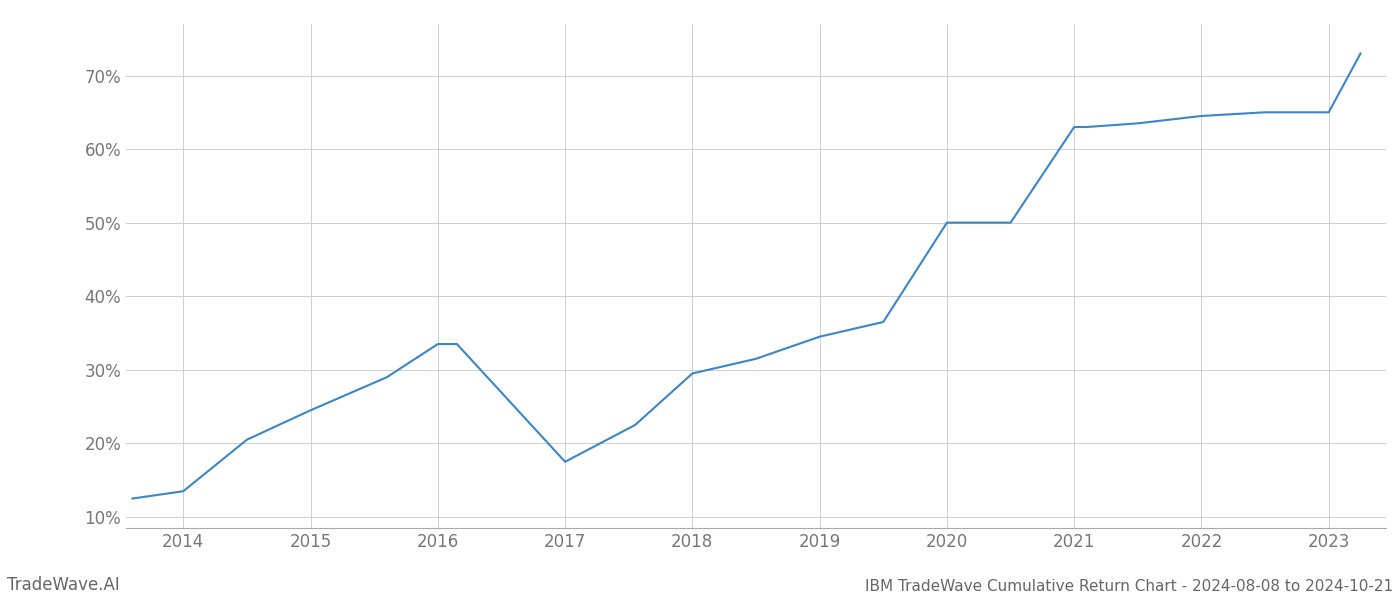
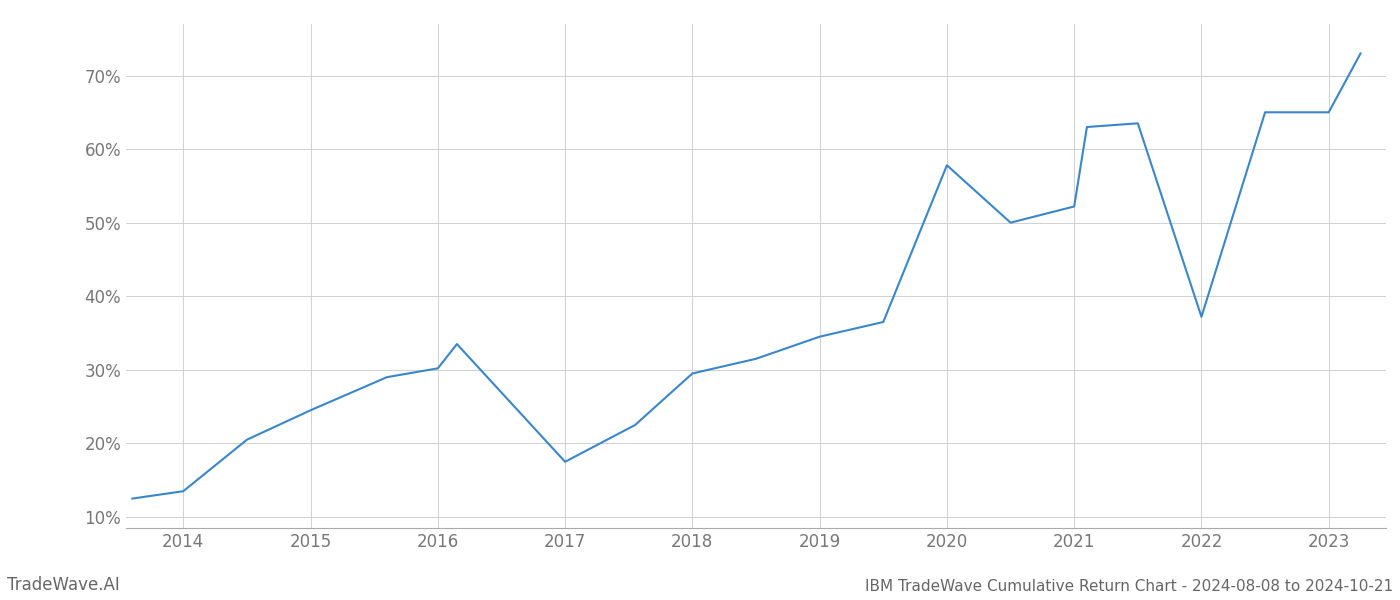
2016: 33.5% -> 30.2%
2020: 50.0% -> 57.8%
2021: 63.0% -> 52.2%
2022: 64.5% -> 37.2%
